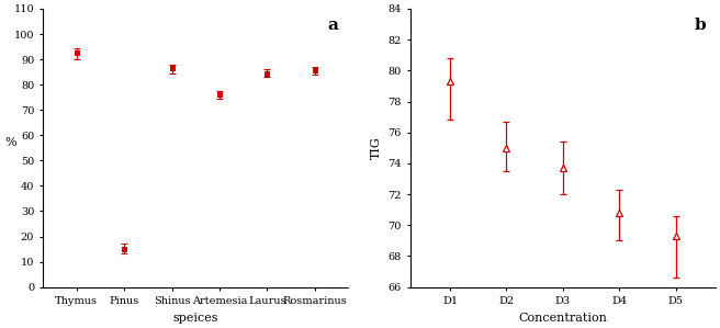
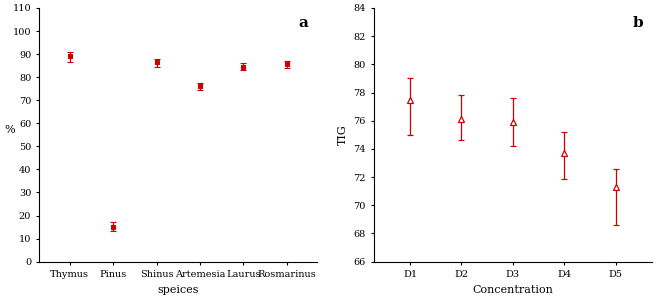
Thymus: 92.5 -> 89.0
D1: 79.3 -> 77.5
D2: 75.0 -> 76.1
D3: 73.7 -> 75.9
D4: 70.8 -> 73.7
D5: 69.3 -> 71.3
